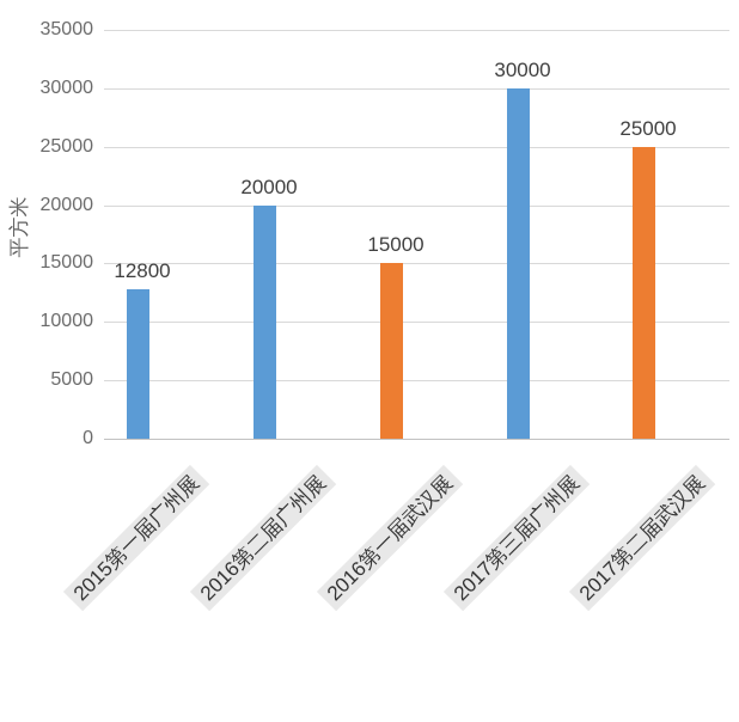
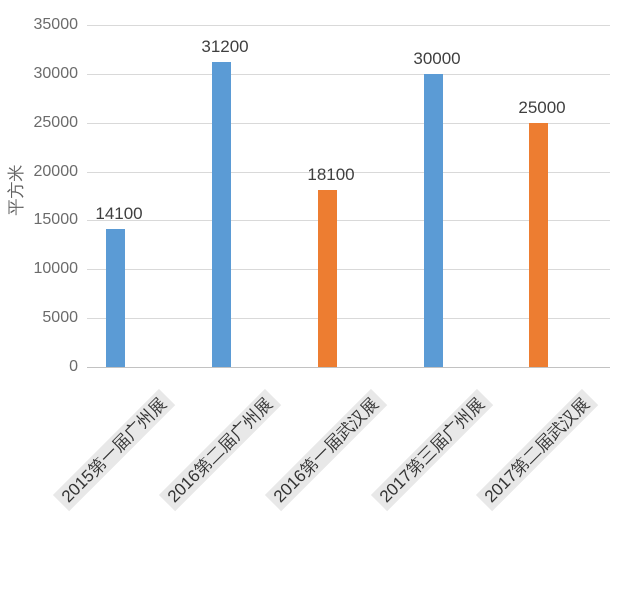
2015第一届广州展: 12800 -> 14100
2016第二届广州展: 20000 -> 31200
2016第一届武汉展: 15000 -> 18100
